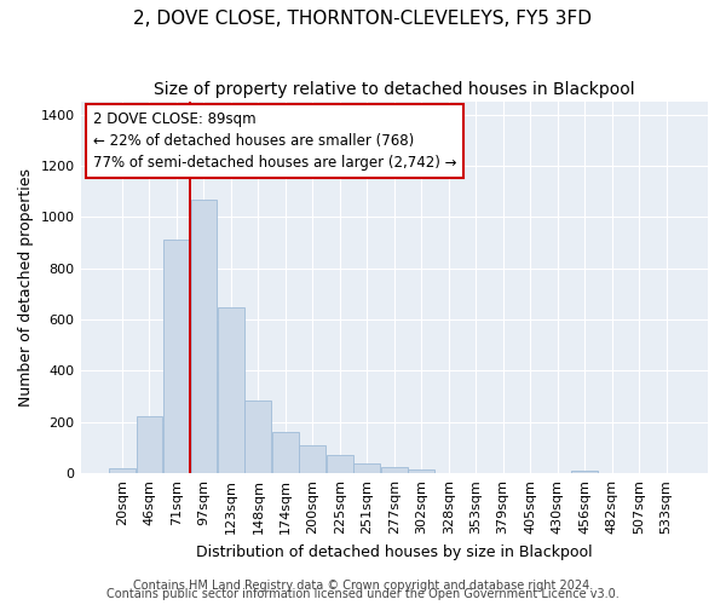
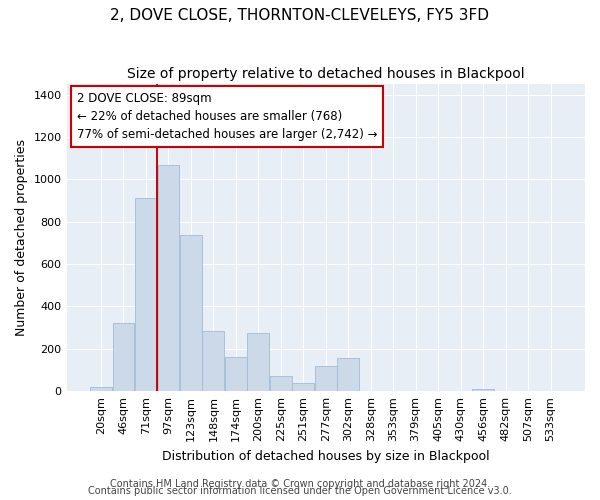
46sqm: 225 -> 320
123sqm: 650 -> 735
200sqm: 110 -> 275
277sqm: 25 -> 120
302sqm: 15 -> 155
